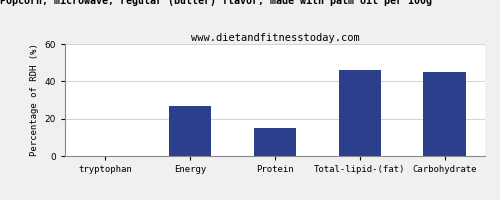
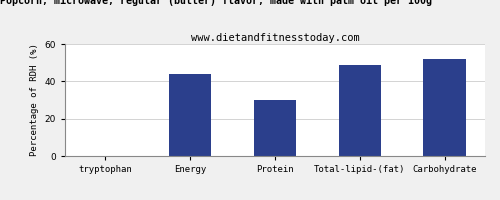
Energy: 27 -> 44
Protein: 15 -> 30
Total-lipid-(fat): 46 -> 49
Carbohydrate: 45 -> 52
